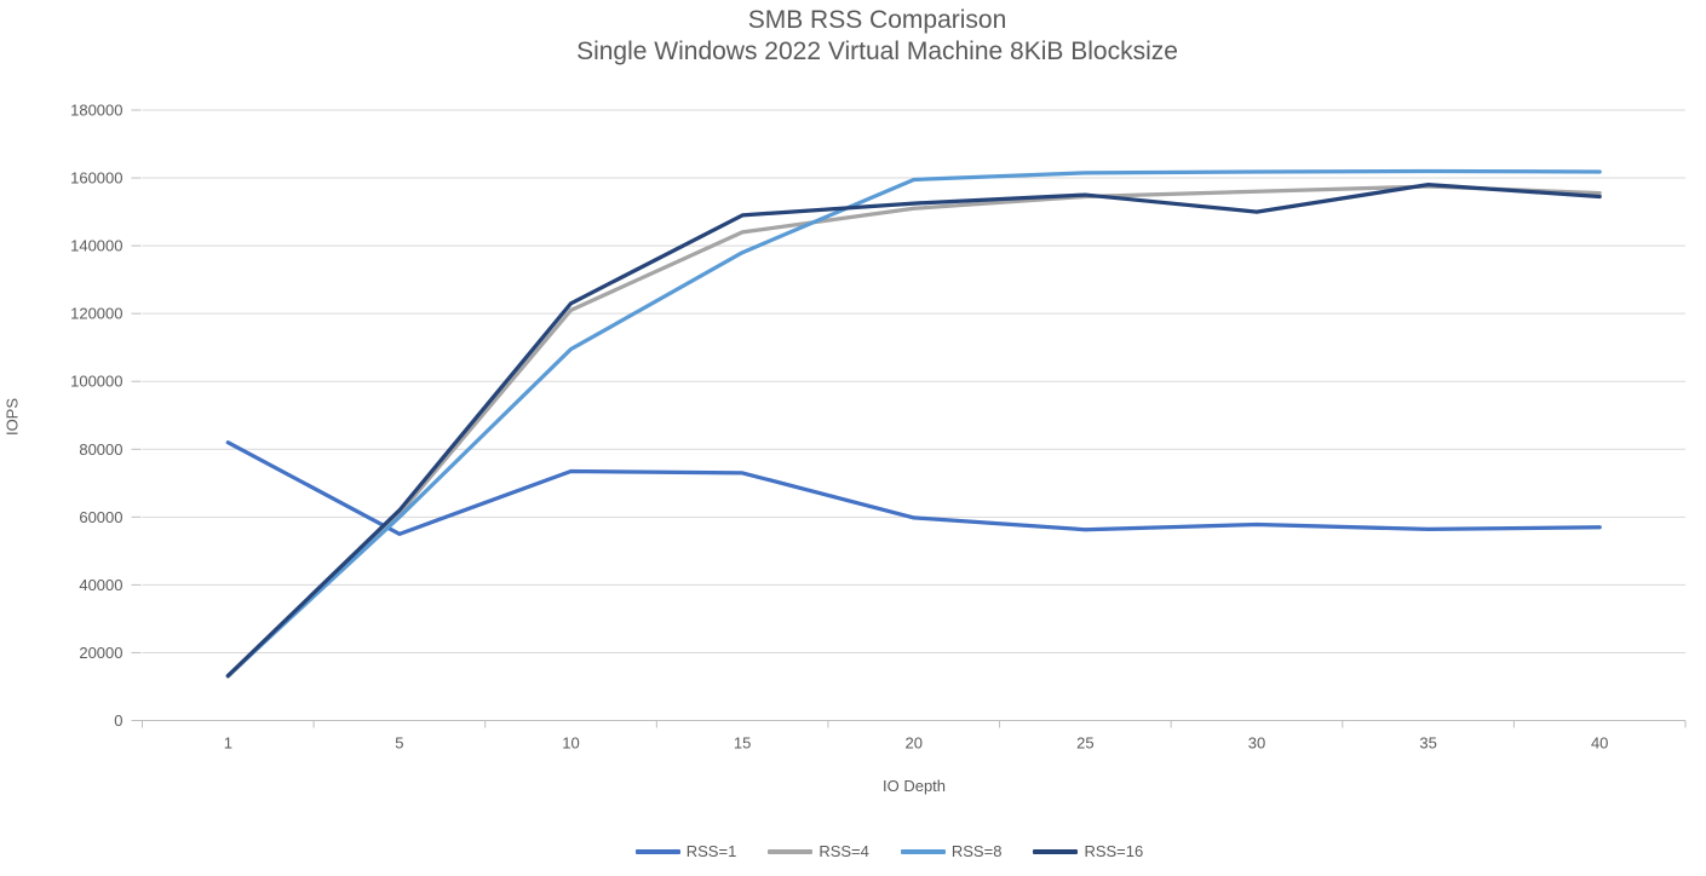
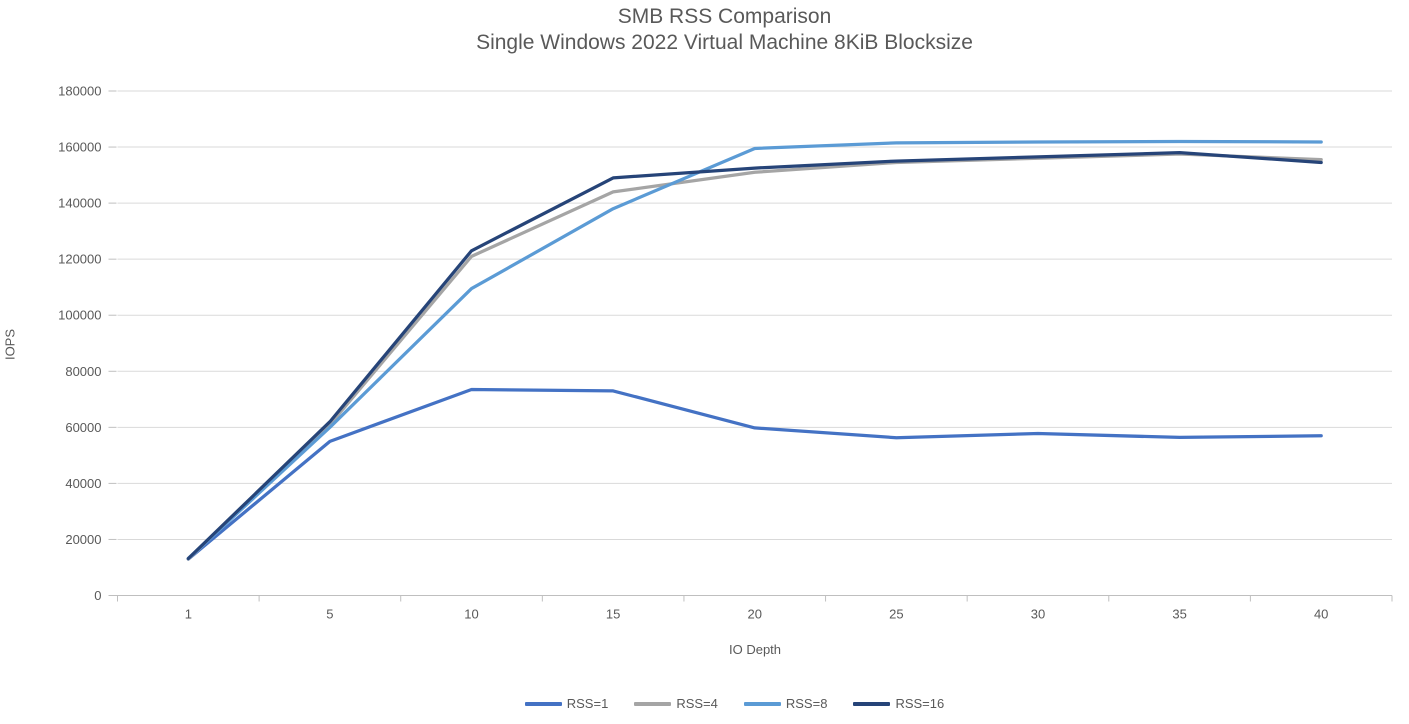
RSS=1/1: 82000 -> 13000
RSS=16/30: 150000 -> 156000
